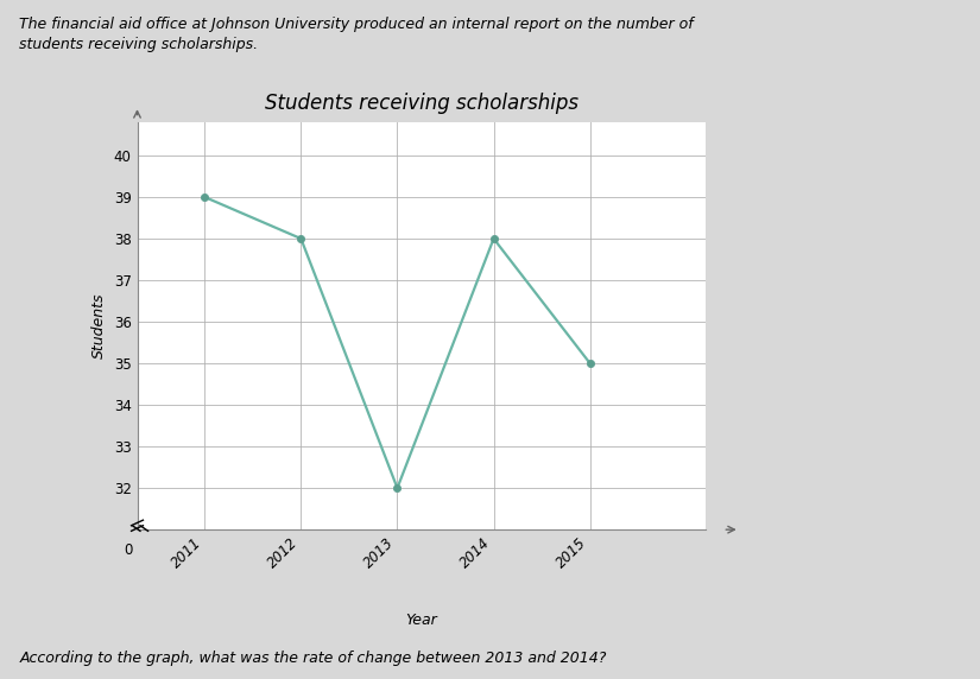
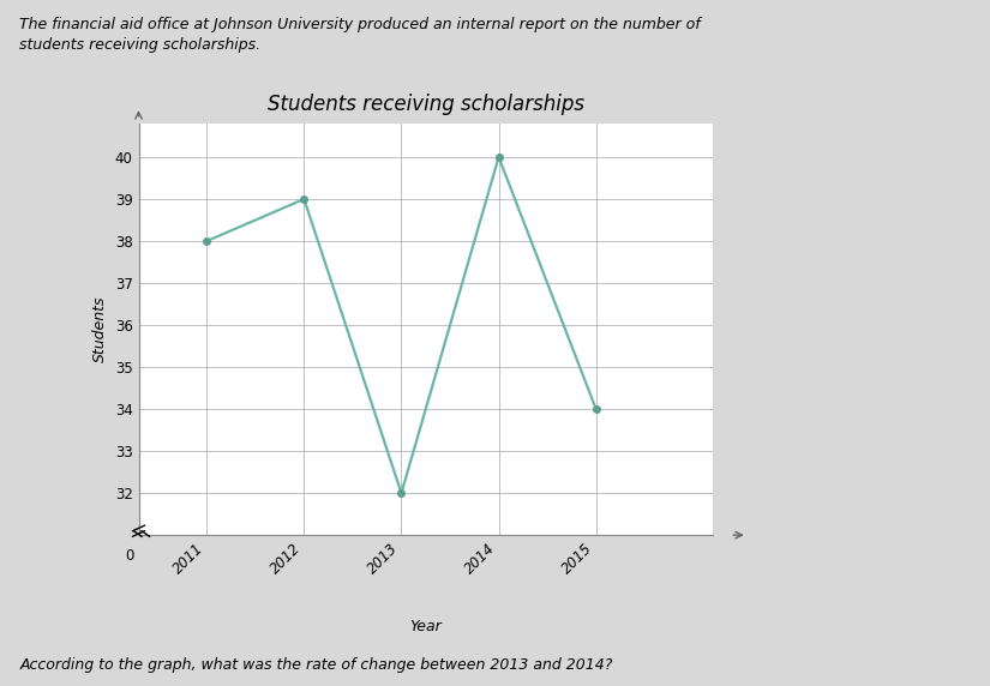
2011: 39 -> 38
2012: 38 -> 39
2014: 38 -> 40
2015: 35 -> 34
